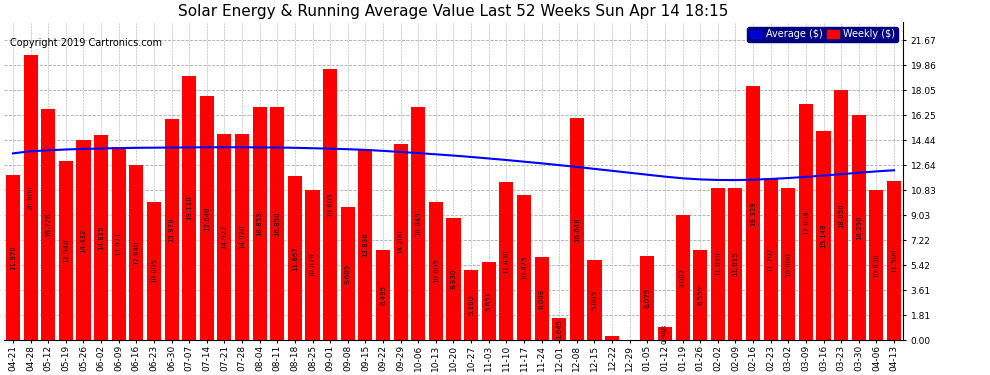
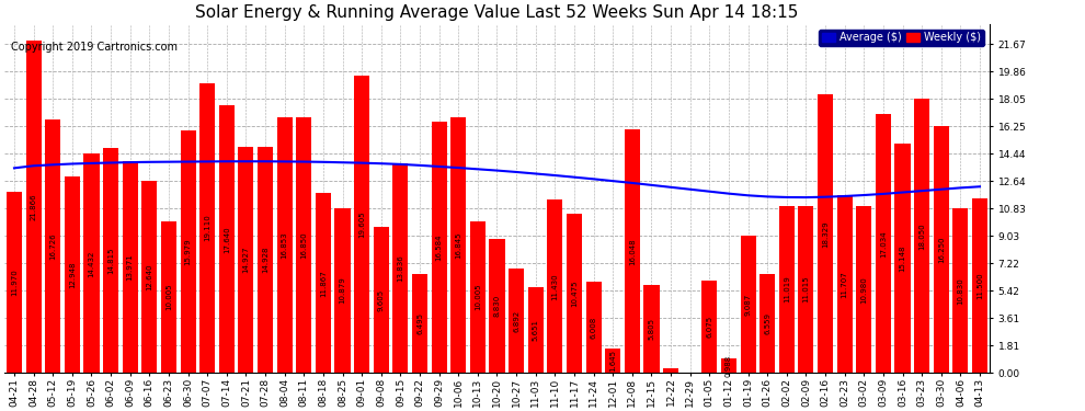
Weekly ($)/04-28: 20.6 -> 21.9
Weekly ($)/09-29: 14.2 -> 16.6
Weekly ($)/10-27: 5.1 -> 6.9
